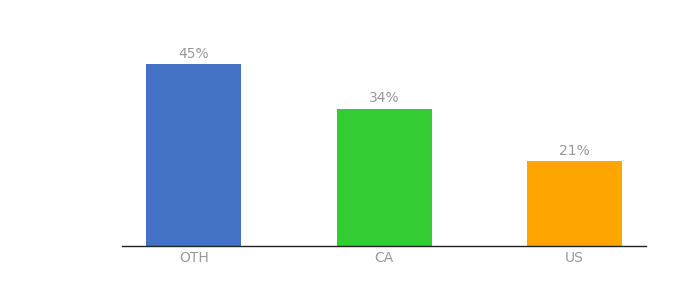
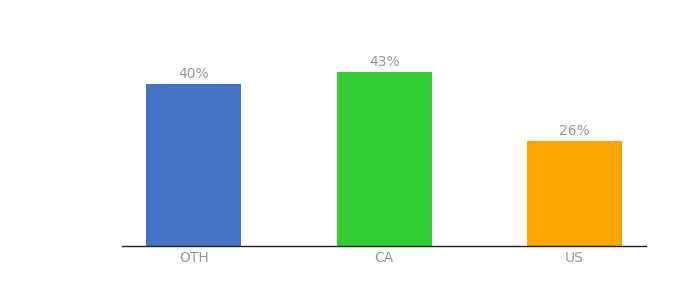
OTH: 45% -> 40%
CA: 34% -> 43%
US: 21% -> 26%
